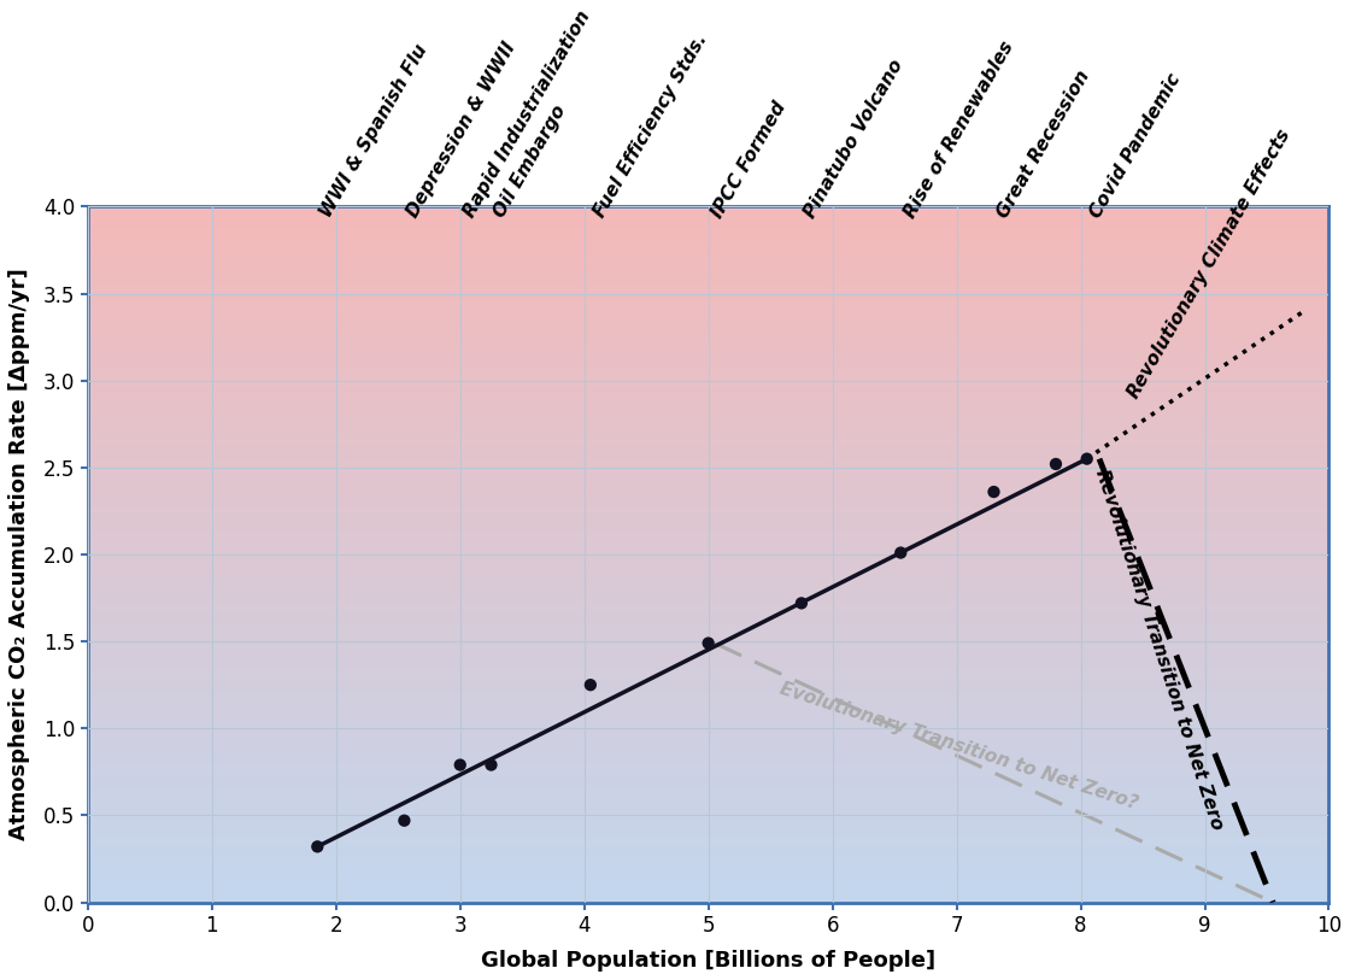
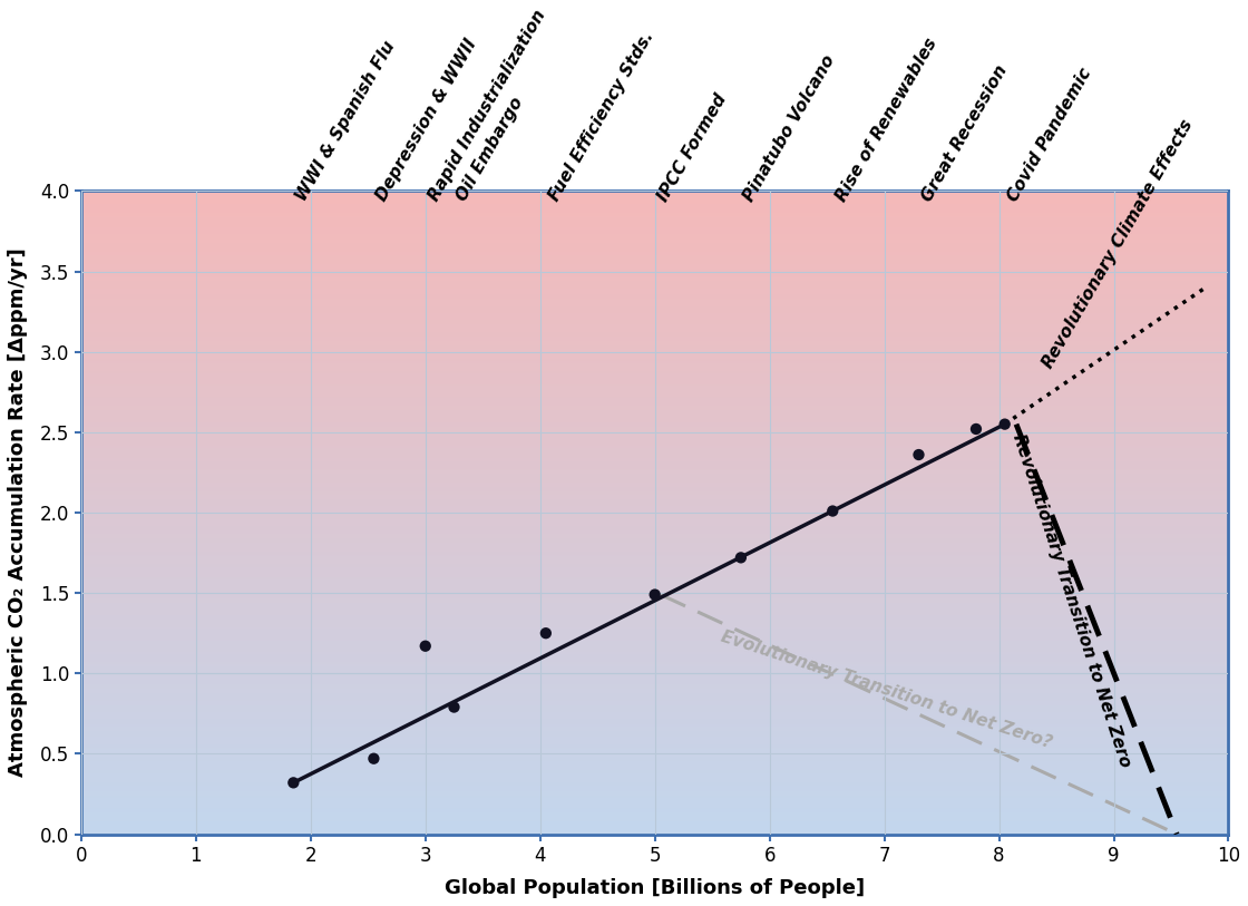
3: 0.79 -> 1.17
